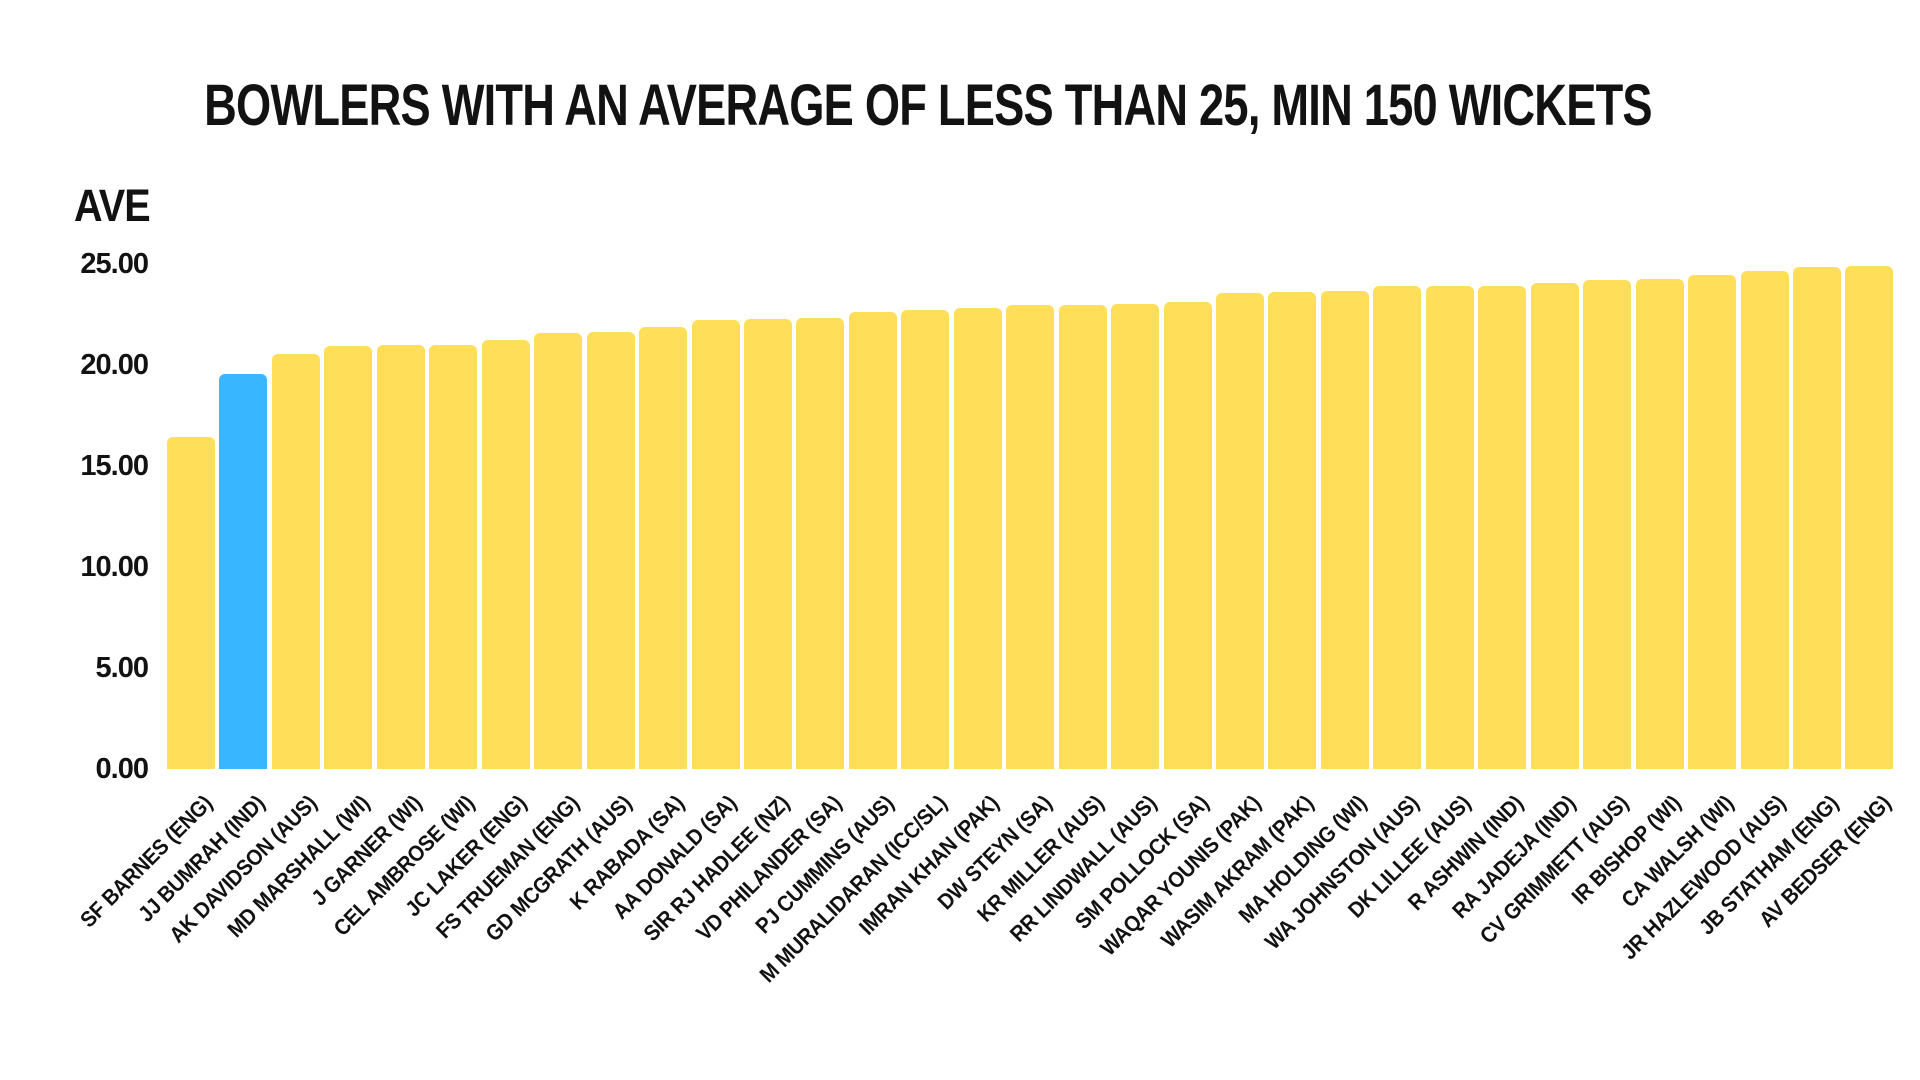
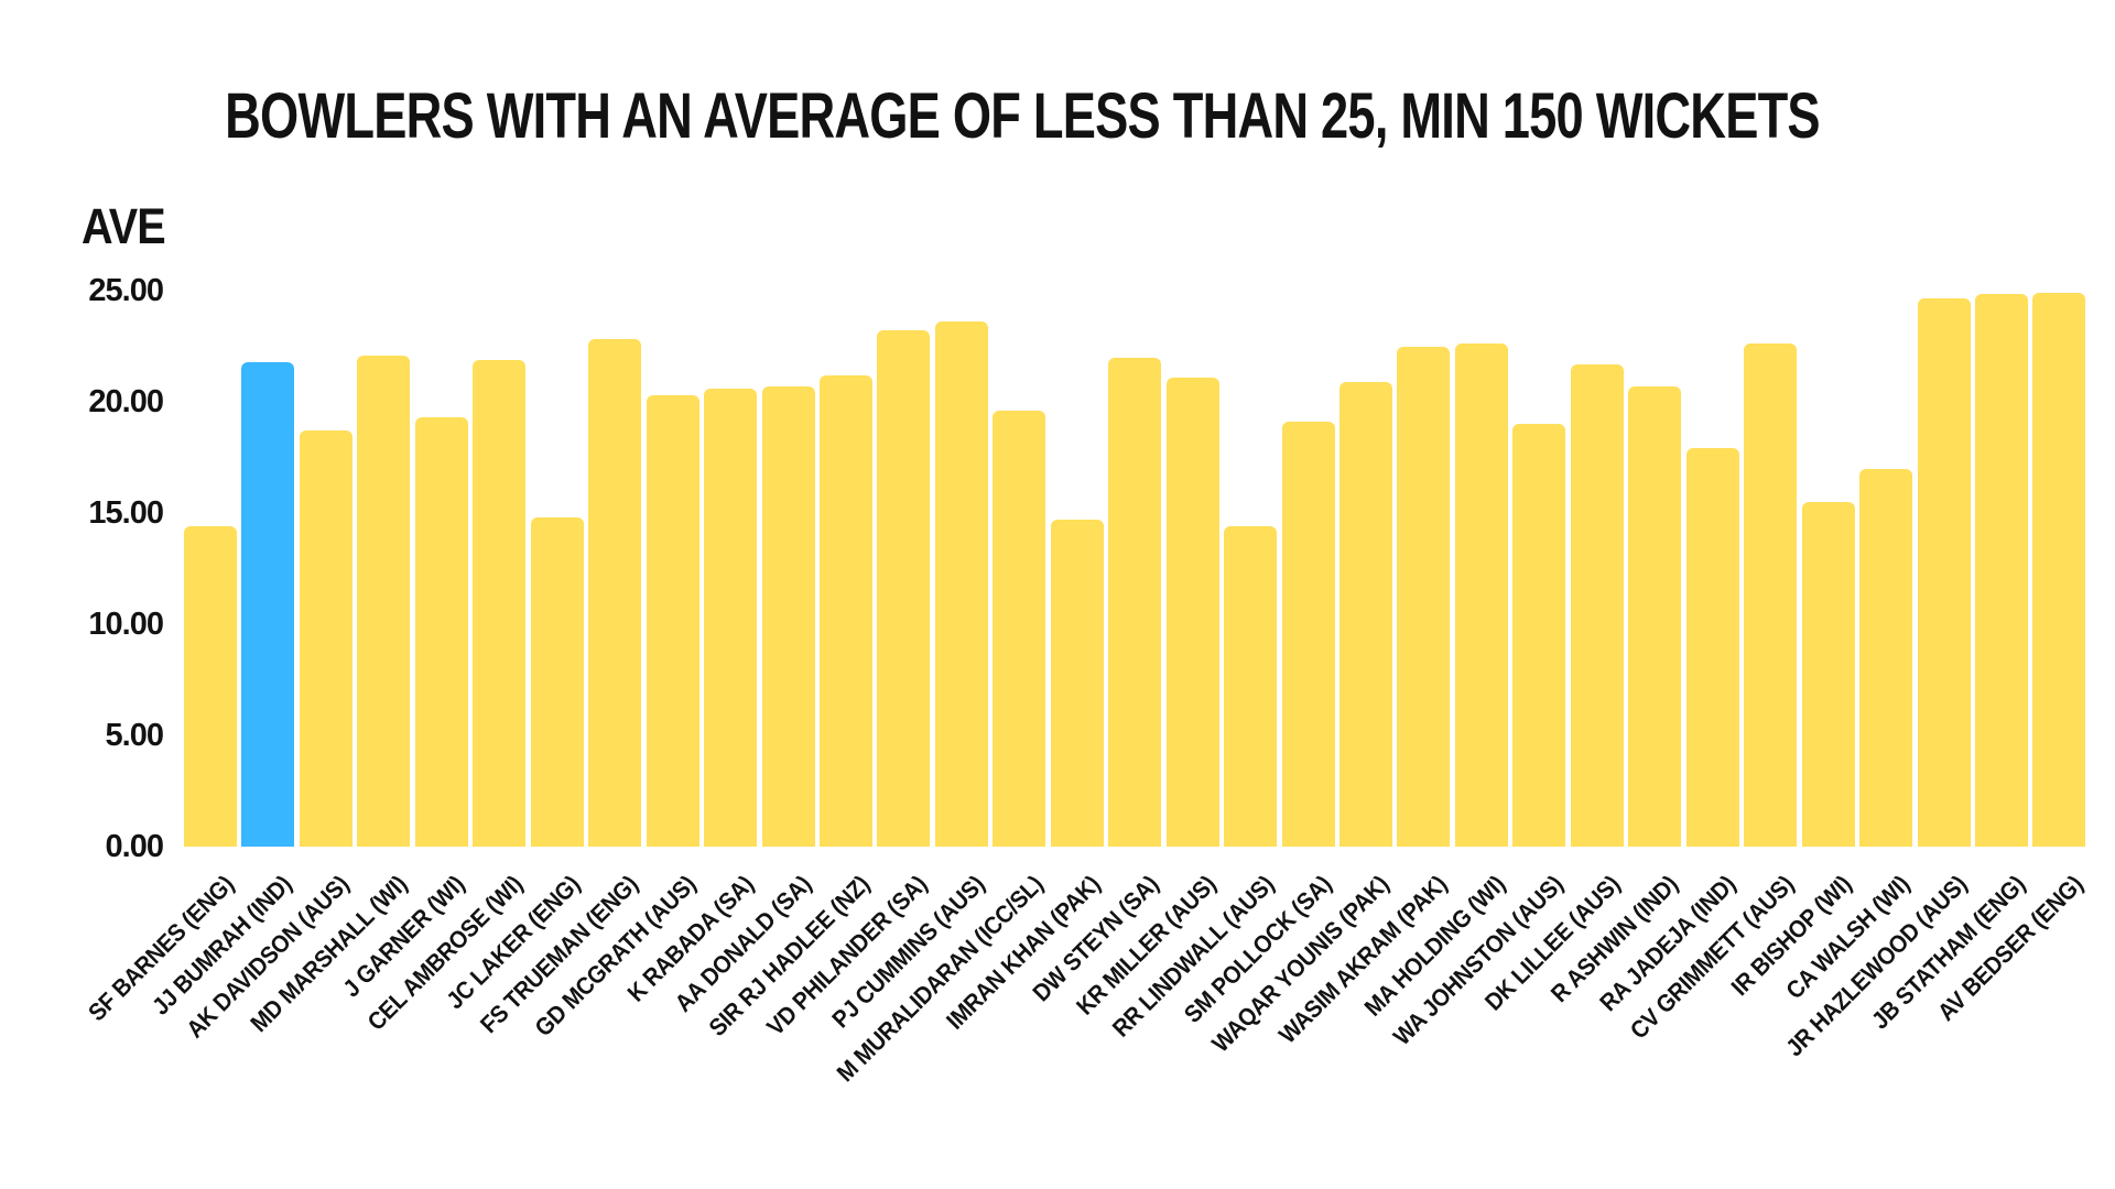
SF BARNES (ENG): 16.4 -> 14.4
JJ BUMRAH (IND): 19.6 -> 21.8
AK DAVIDSON (AUS): 20.5 -> 18.7
MD MARSHALL (WI): 20.9 -> 22.1
J GARNER (WI): 21.0 -> 19.3
CEL AMBROSE (WI): 21.0 -> 21.9
JC LAKER (ENG): 21.2 -> 14.8
FS TRUEMAN (ENG): 21.6 -> 22.8
GD MCGRATH (AUS): 21.6 -> 20.3
K RABADA (SA): 21.9 -> 20.6
AA DONALD (SA): 22.2 -> 20.7
SIR RJ HADLEE (NZ): 22.3 -> 21.2
VD PHILANDER (SA): 22.3 -> 23.2
PJ CUMMINS (AUS): 22.6 -> 23.6
M MURALIDARAN (ICC/SL): 22.7 -> 19.6
IMRAN KHAN (PAK): 22.8 -> 14.7
DW STEYN (SA): 22.9 -> 22.0
KR MILLER (AUS): 23.0 -> 21.1
RR LINDWALL (AUS): 23.0 -> 14.4
SM POLLOCK (SA): 23.1 -> 19.1
WAQAR YOUNIS (PAK): 23.6 -> 20.9
WASIM AKRAM (PAK): 23.6 -> 22.5
MA HOLDING (WI): 23.7 -> 22.6
WA JOHNSTON (AUS): 23.9 -> 19.0
DK LILLEE (AUS): 23.9 -> 21.7
R ASHWIN (IND): 23.9 -> 20.7
RA JADEJA (IND): 24.1 -> 17.9
CV GRIMMETT (AUS): 24.2 -> 22.6
IR BISHOP (WI): 24.3 -> 15.5
CA WALSH (WI): 24.4 -> 17.0
